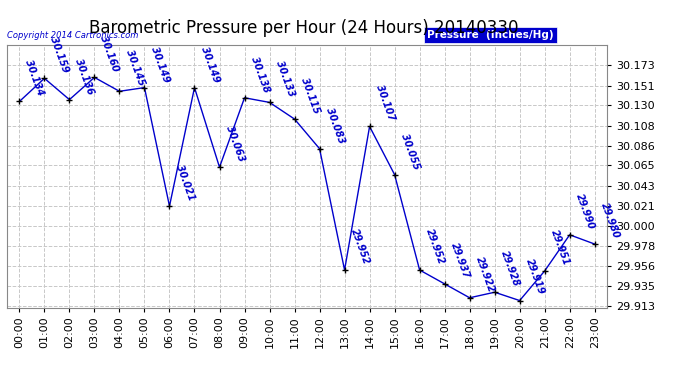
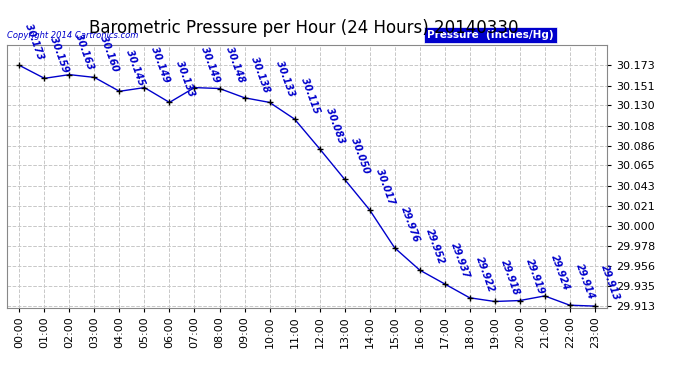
00:00: 30.134 -> 30.173
02:00: 30.136 -> 30.163
06:00: 30.021 -> 30.133
08:00: 30.063 -> 30.148
13:00: 29.952 -> 30.050
14:00: 30.107 -> 30.017
15:00: 30.055 -> 29.976
19:00: 29.928 -> 29.918
21:00: 29.951 -> 29.924
22:00: 29.990 -> 29.914
23:00: 29.980 -> 29.913
